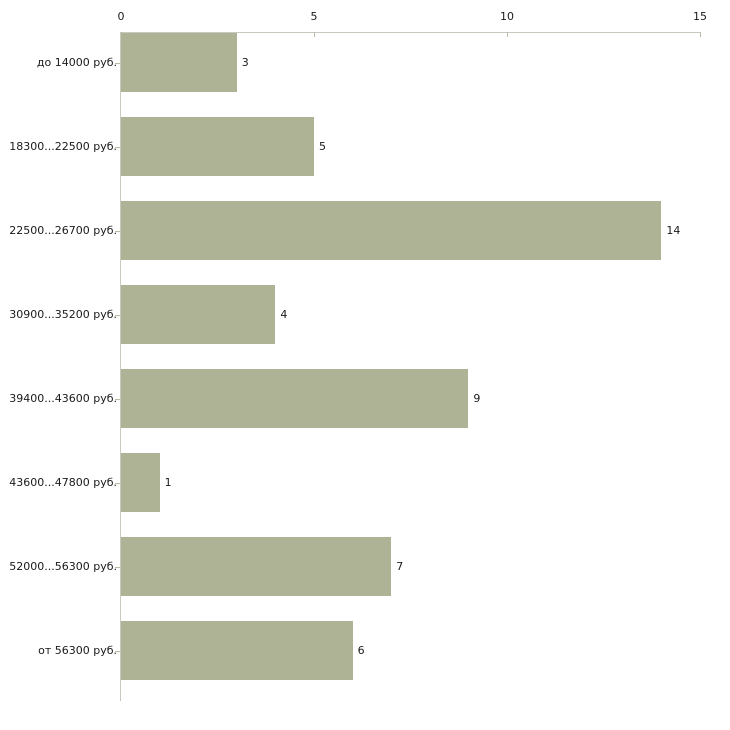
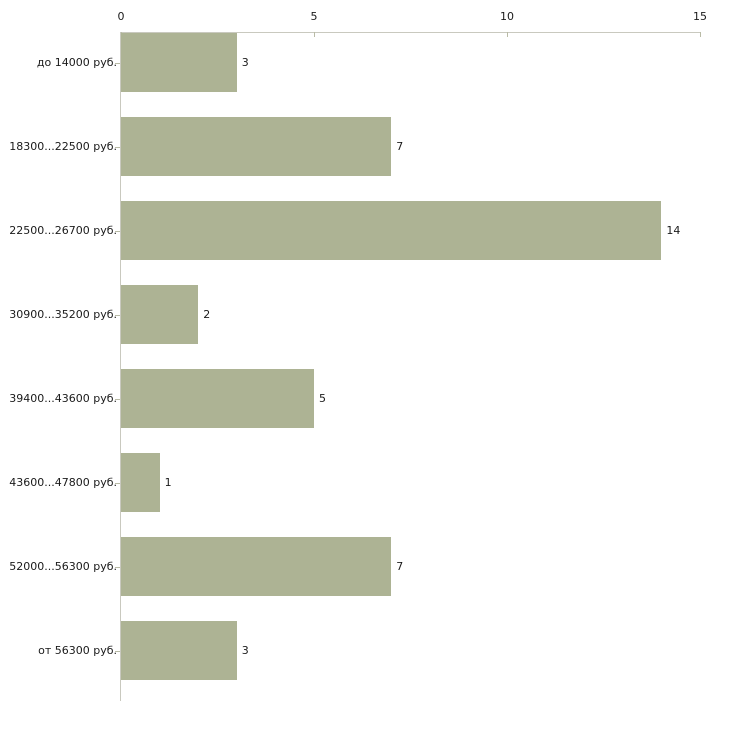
18300...22500 руб.: 5 -> 7
30900...35200 руб.: 4 -> 2
39400...43600 руб.: 9 -> 5
от 56300 руб.: 6 -> 3
